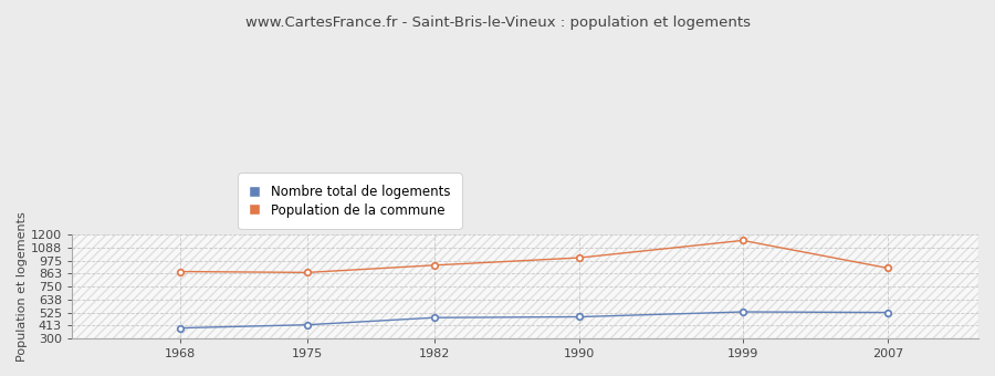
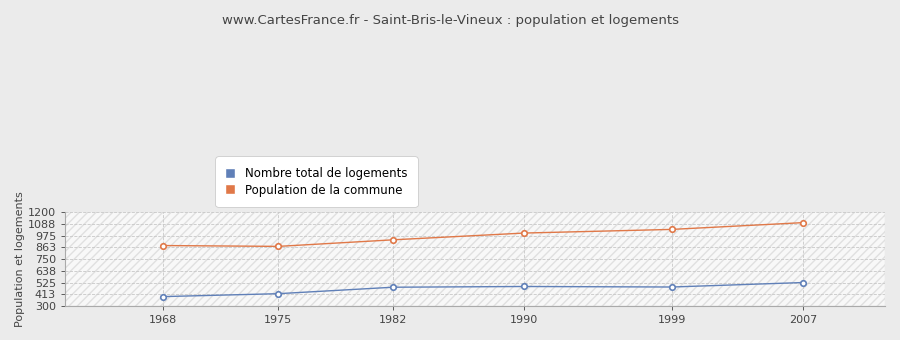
Nombre total de logements/1999: 530 -> 480
Population de la commune/1999: 1150 -> 1040
Population de la commune/2007: 910 -> 1100
